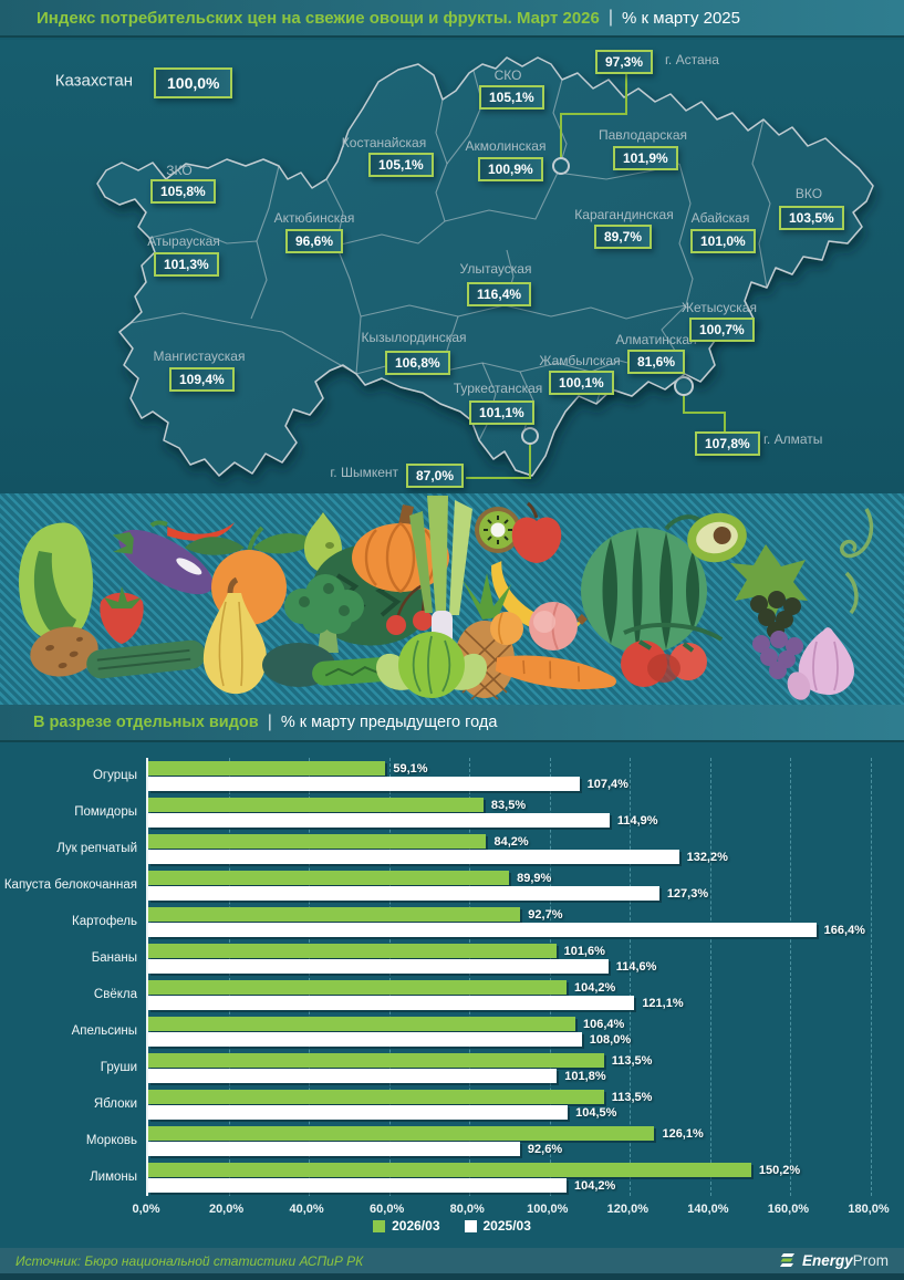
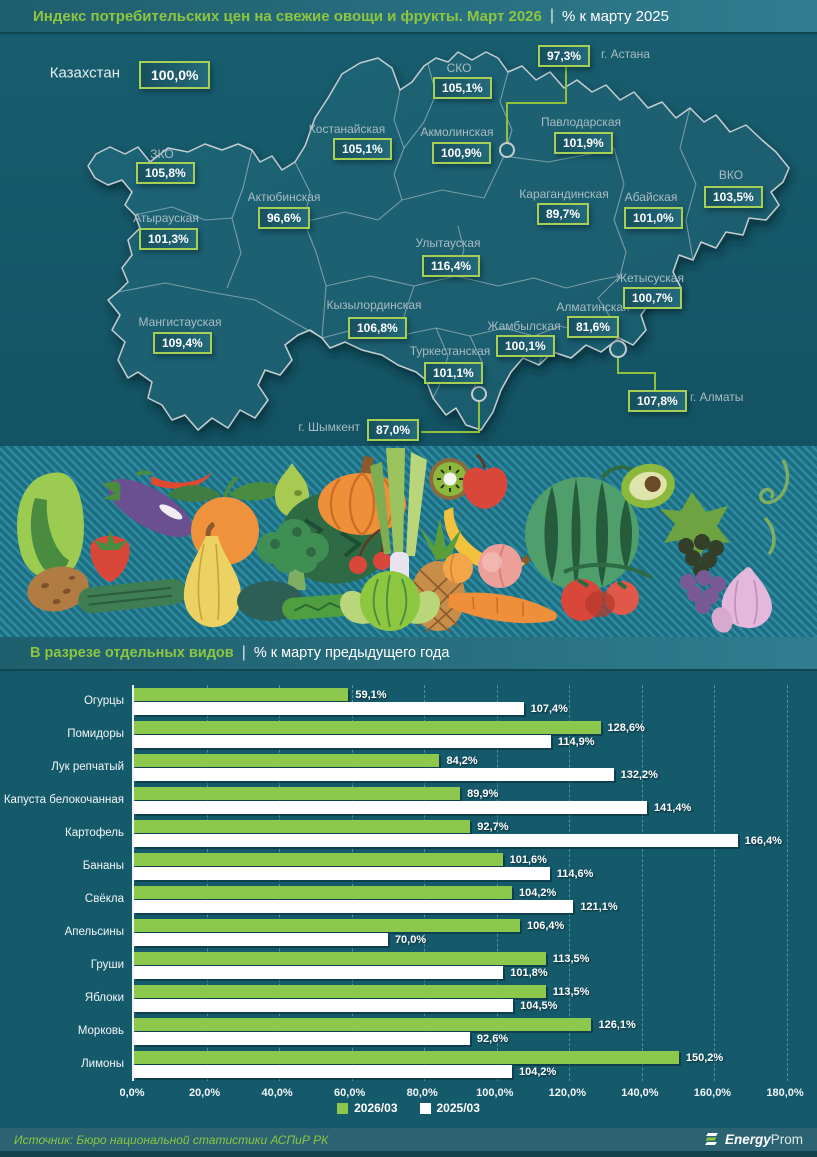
2026/03/Помидоры: 83,5% -> 128,6%
2025/03/Капуста белокочанная: 127,3% -> 141,4%
2025/03/Апельсины: 108,0% -> 70,0%
